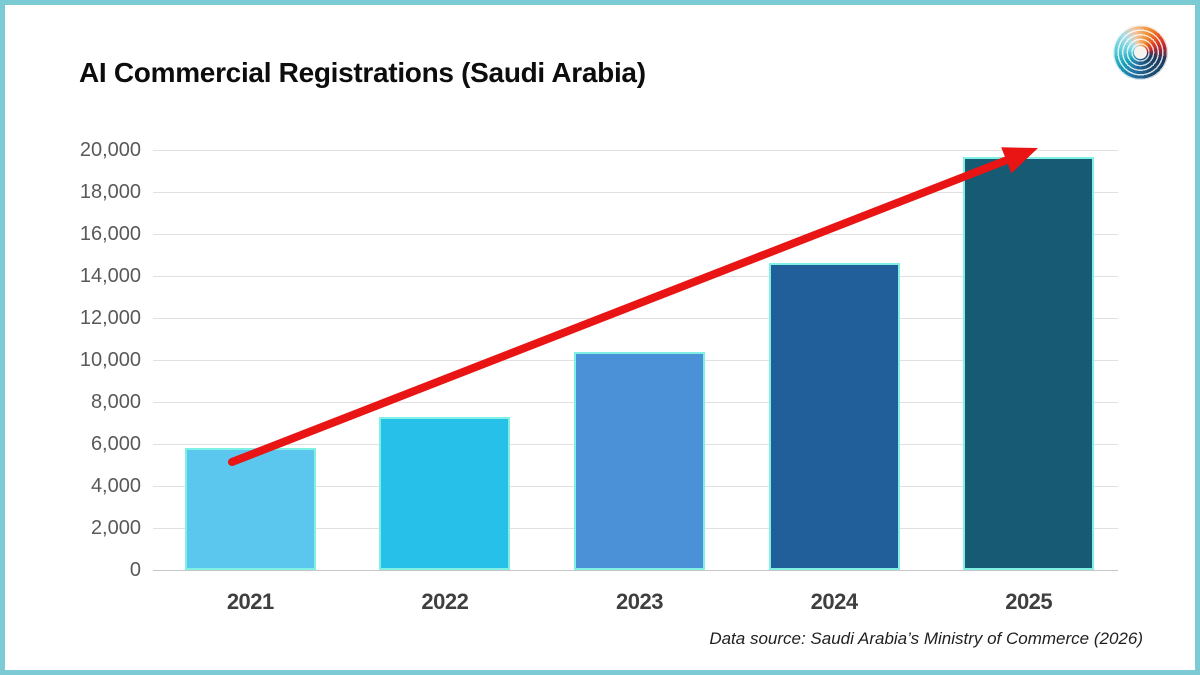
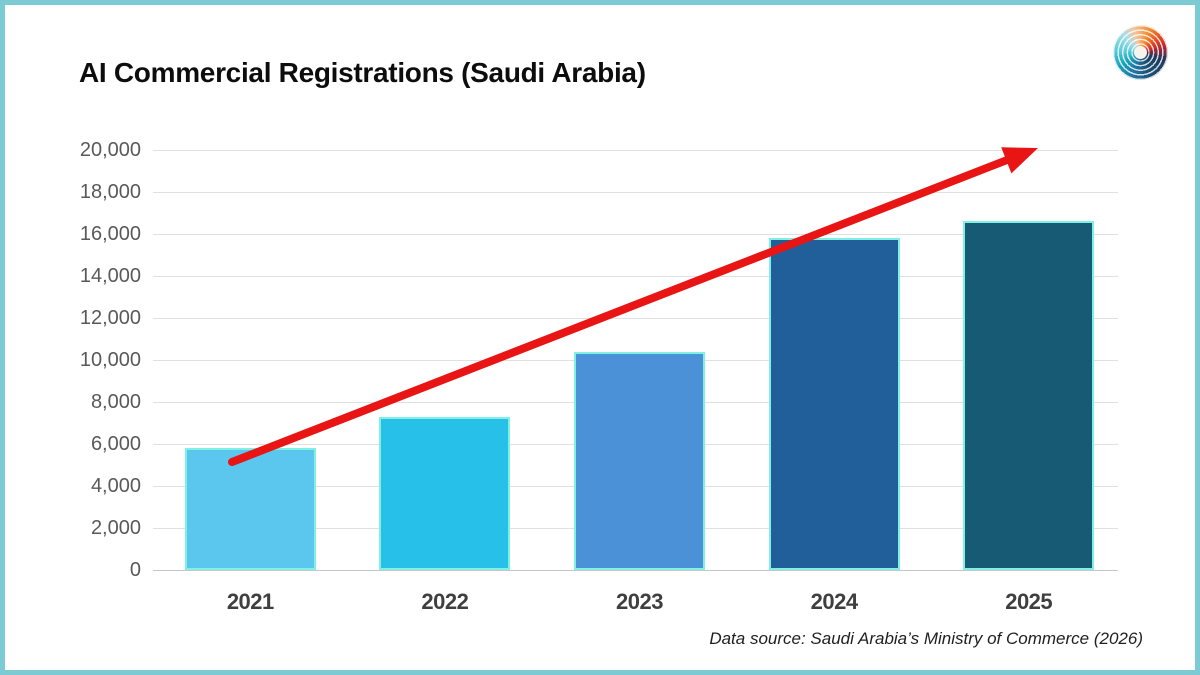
2024: 14600 -> 15800
2025: 19600 -> 16600
